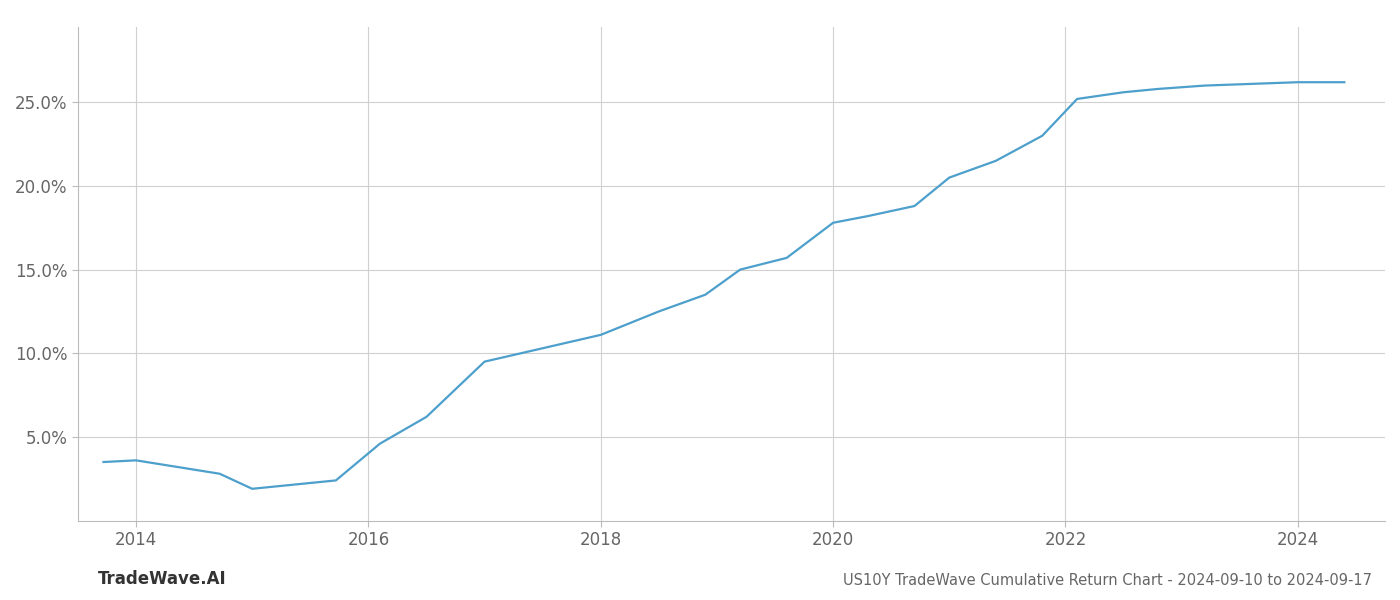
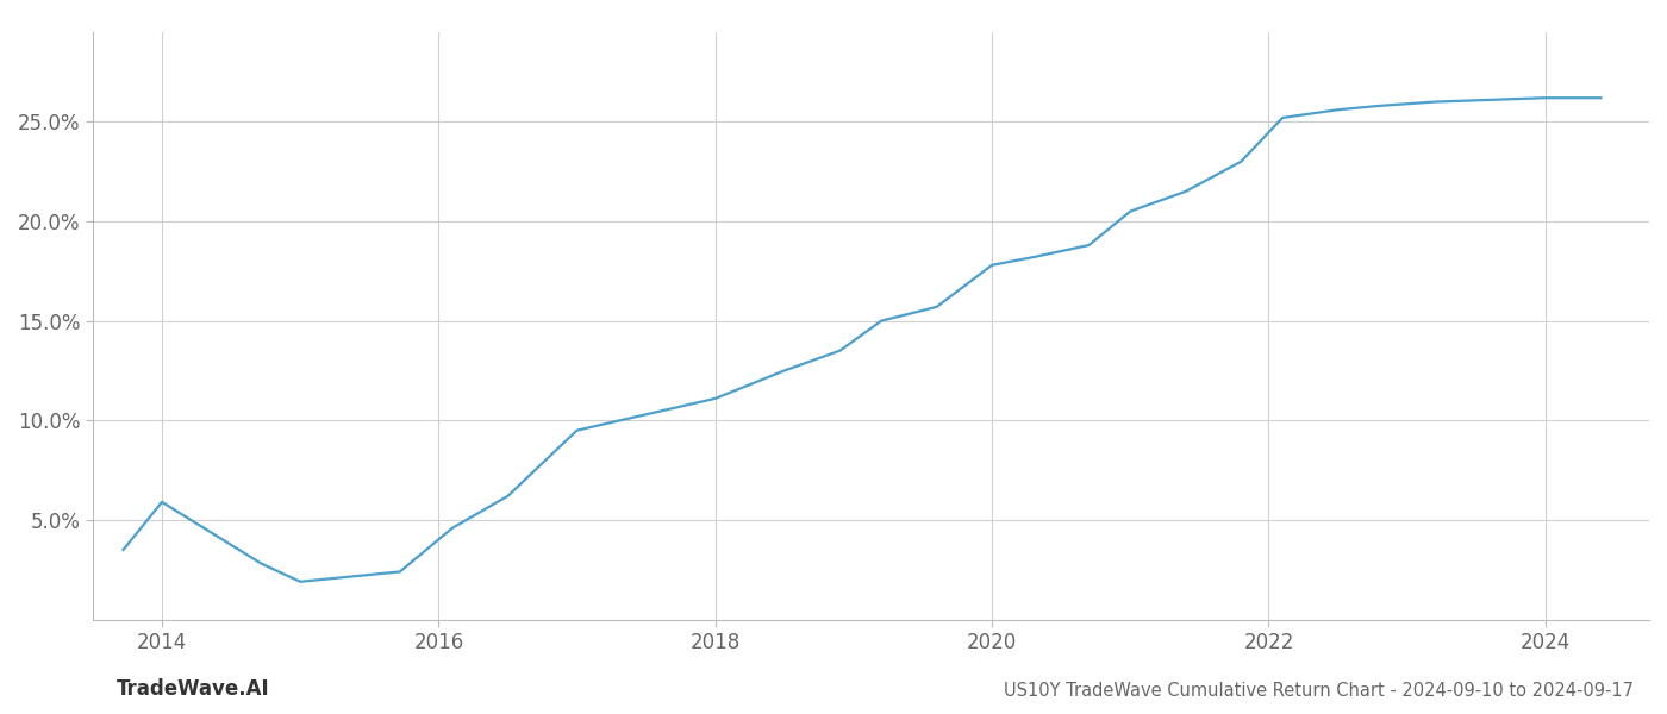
2014: 3.6% -> 5.9%
